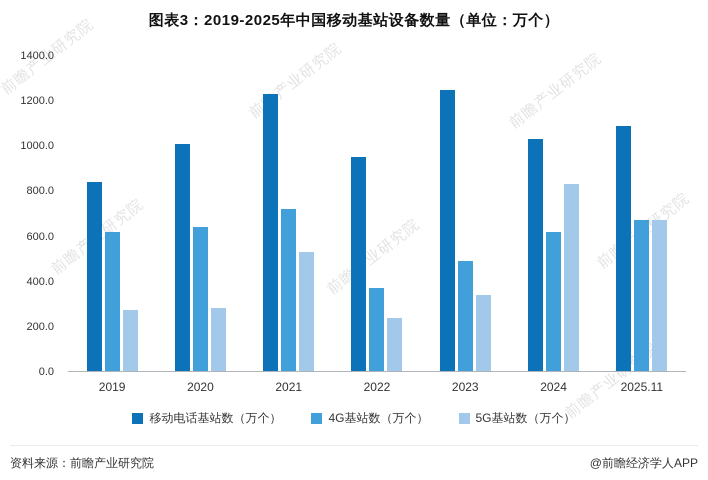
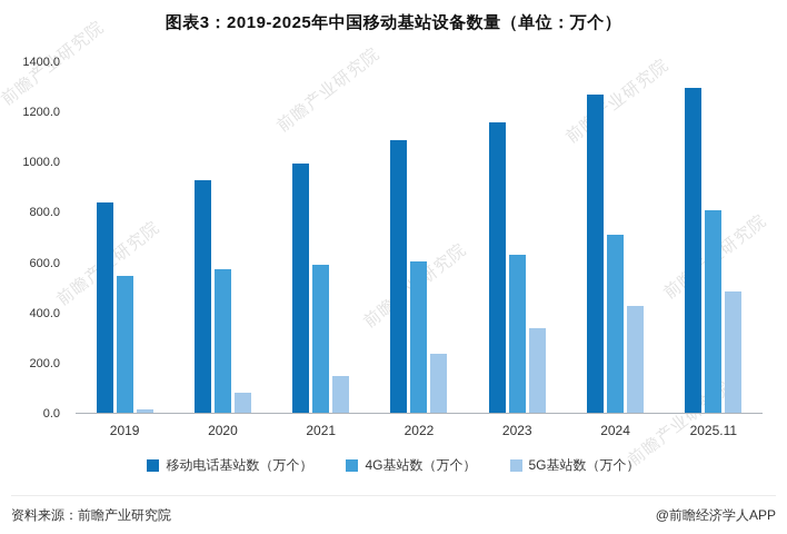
4G基站数（万个）/2019: 620 -> 540
5G基站数（万个）/2019: 270 -> 20
移动电话基站数（万个）/2020: 1010 -> 930
4G基站数（万个）/2020: 640 -> 580
5G基站数（万个）/2020: 280 -> 80
移动电话基站数（万个）/2021: 1230 -> 1000
4G基站数（万个）/2021: 720 -> 590
5G基站数（万个）/2021: 530 -> 140
移动电话基站数（万个）/2022: 950 -> 1090
4G基站数（万个）/2022: 370 -> 600
移动电话基站数（万个）/2023: 1250 -> 1160
4G基站数（万个）/2023: 490 -> 630
移动电话基站数（万个）/2024: 1030 -> 1270
4G基站数（万个）/2024: 620 -> 710
5G基站数（万个）/2024: 830 -> 420
移动电话基站数（万个）/2025.11: 1090 -> 1300
4G基站数（万个）/2025.11: 670 -> 810
5G基站数（万个）/2025.11: 670 -> 480
